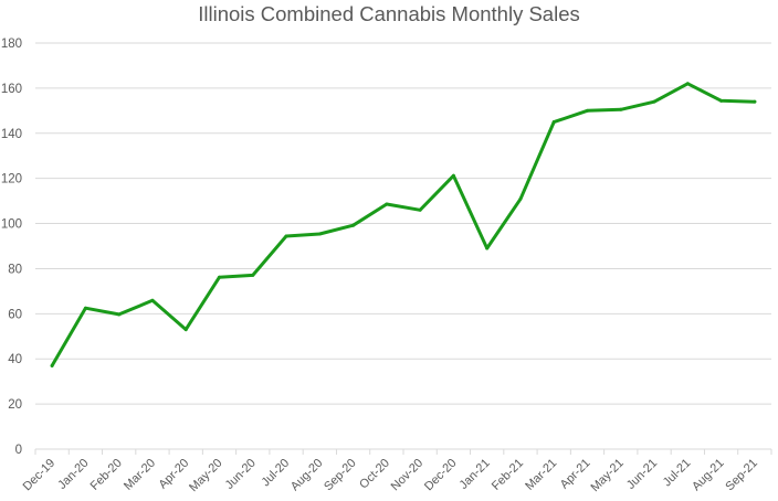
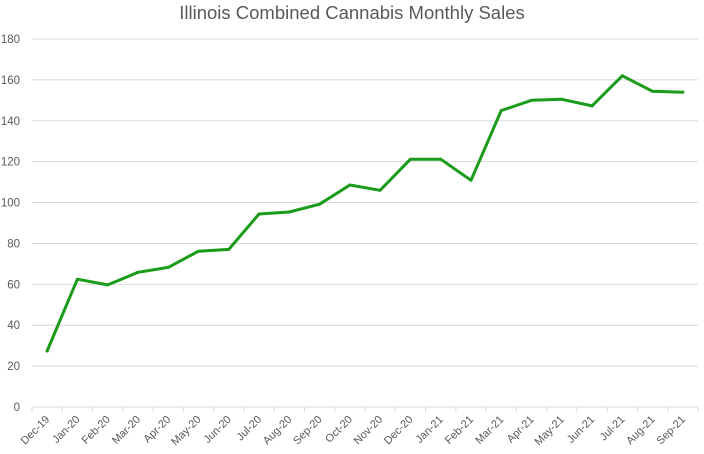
Dec-19: 37 -> 27
Apr-20: 53 -> 68
Jan-21: 89 -> 121
Jun-21: 154 -> 147
